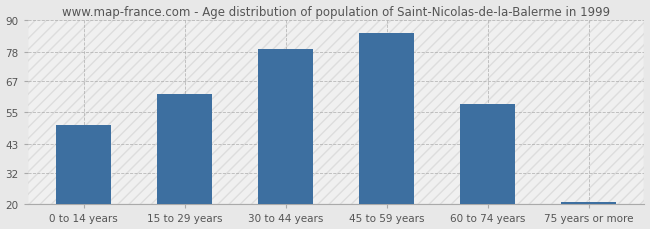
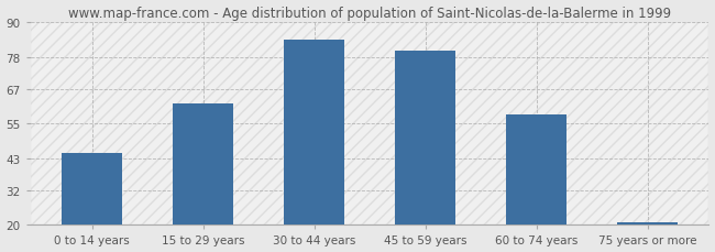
0 to 14 years: 50 -> 45
30 to 44 years: 79 -> 84
45 to 59 years: 85 -> 80
